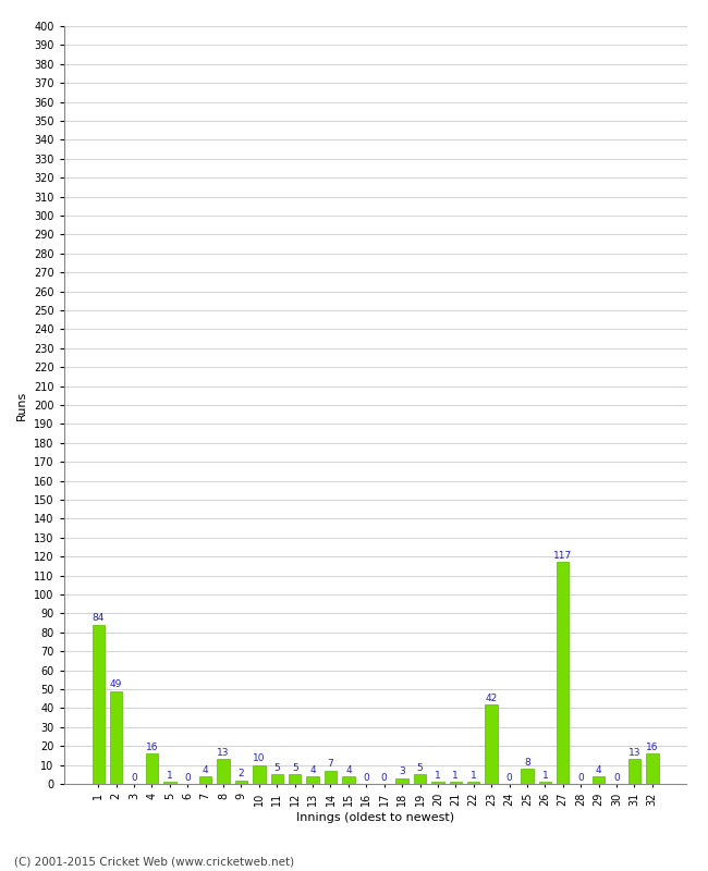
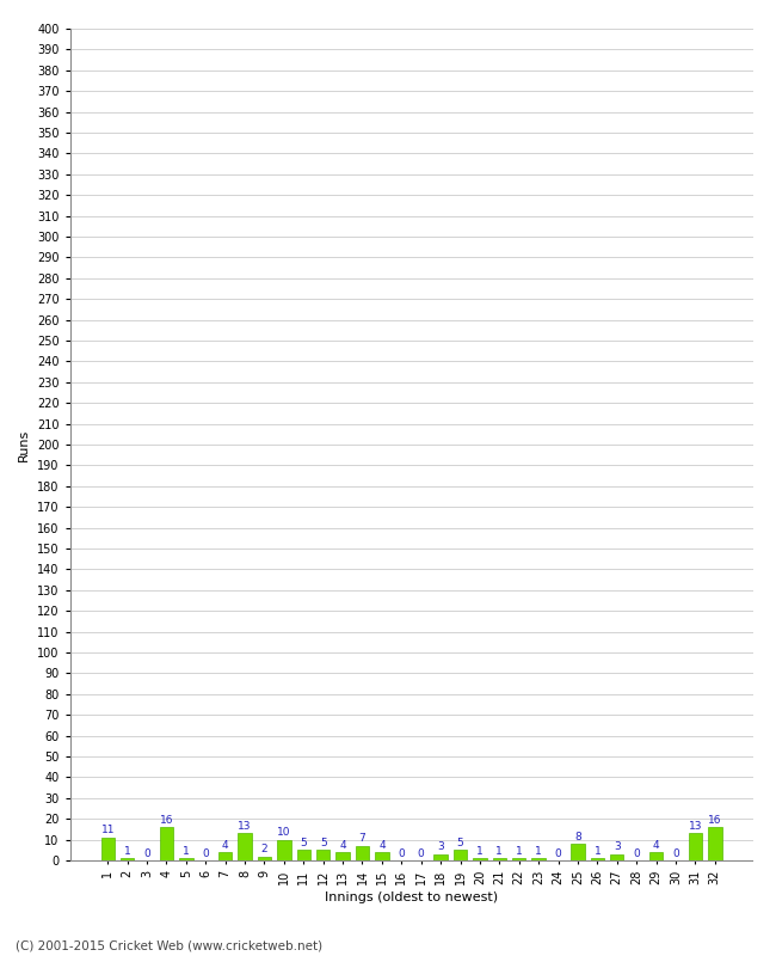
1: 84 -> 11
2: 49 -> 1
23: 42 -> 1
27: 117 -> 3
